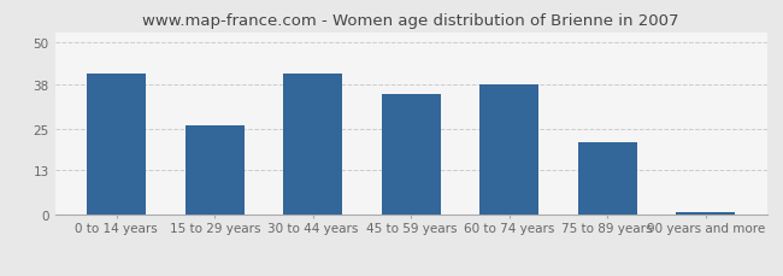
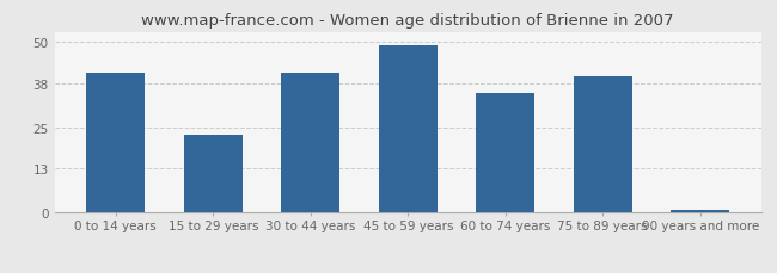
15 to 29 years: 26 -> 23
45 to 59 years: 35 -> 49
60 to 74 years: 38 -> 35
75 to 89 years: 21 -> 40
